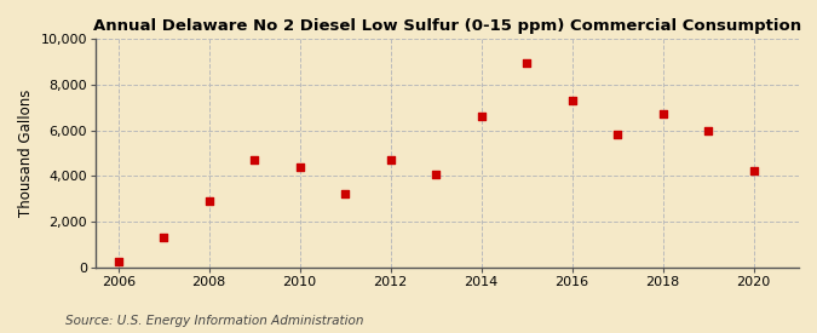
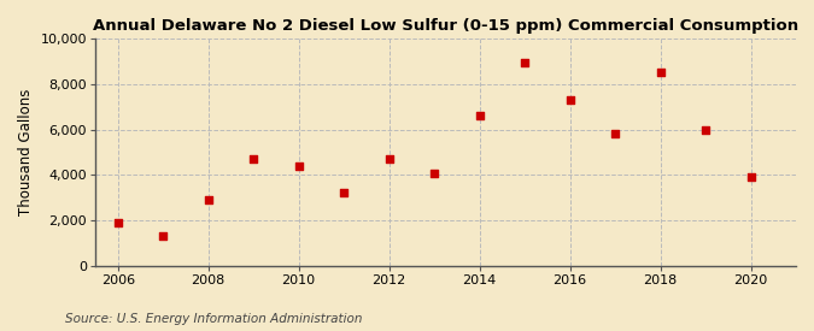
2006: 200 -> 1,900
2018: 6,700 -> 8,500
2020: 4,200 -> 3,900
